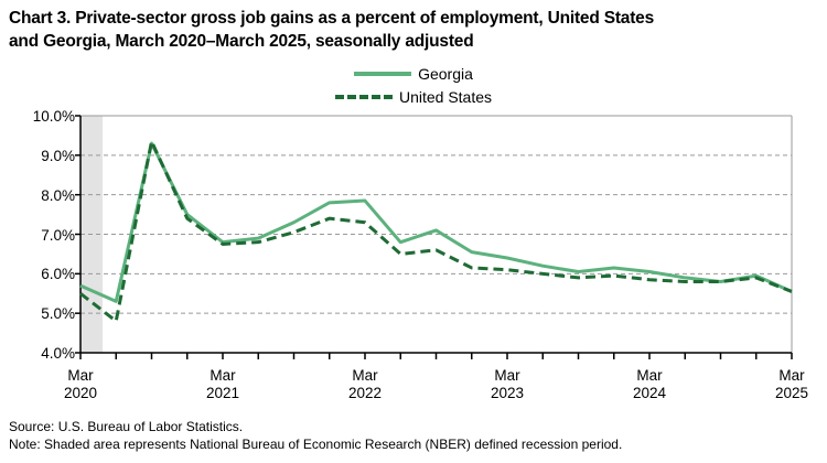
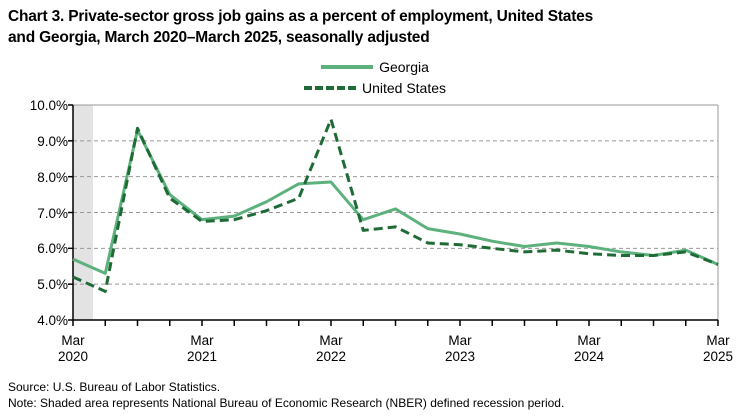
United States/Mar 2020: 5.5% -> 5.2%
United States/Mar 2022: 7.3% -> 9.6%
